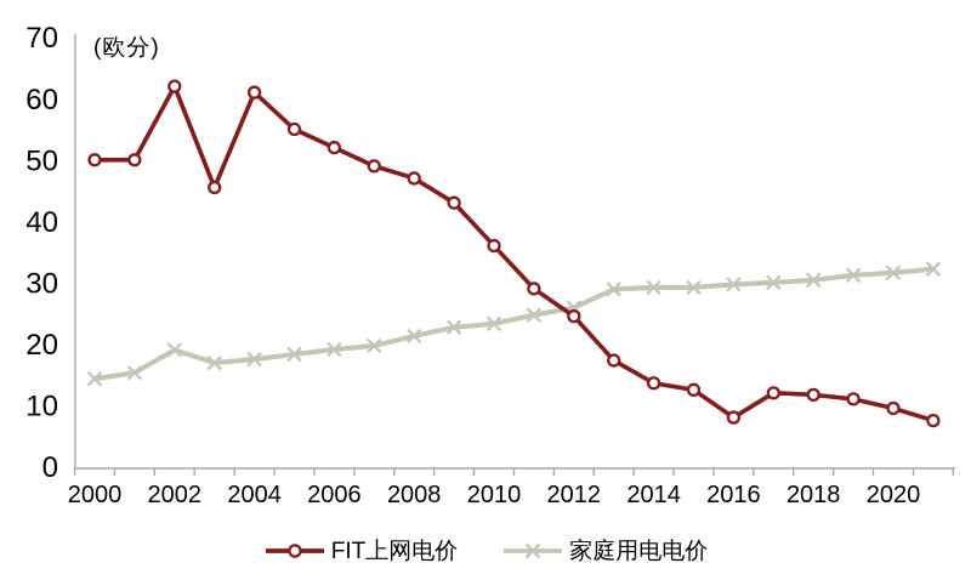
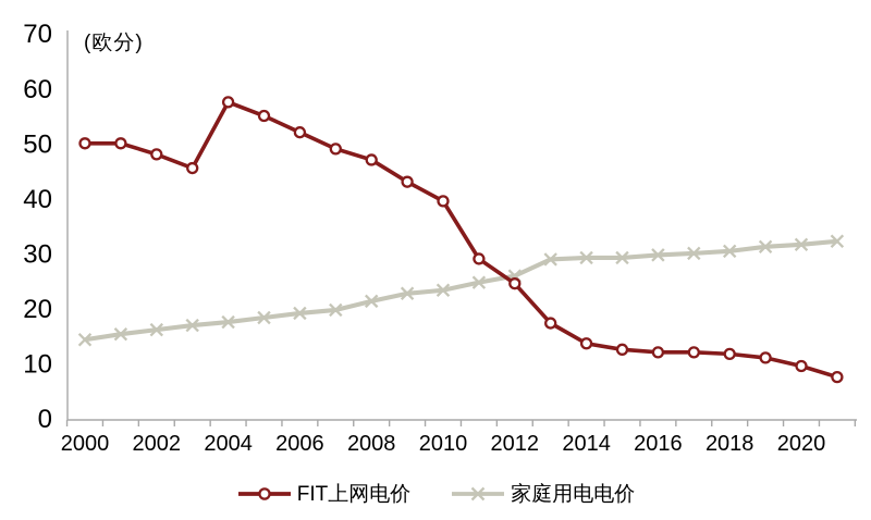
FIT上网电价/2002: 62 -> 48
家庭用电电价/2002: 19 -> 16
FIT上网电价/2004: 61 -> 58
FIT上网电价/2010: 36 -> 40
FIT上网电价/2016: 8 -> 12
